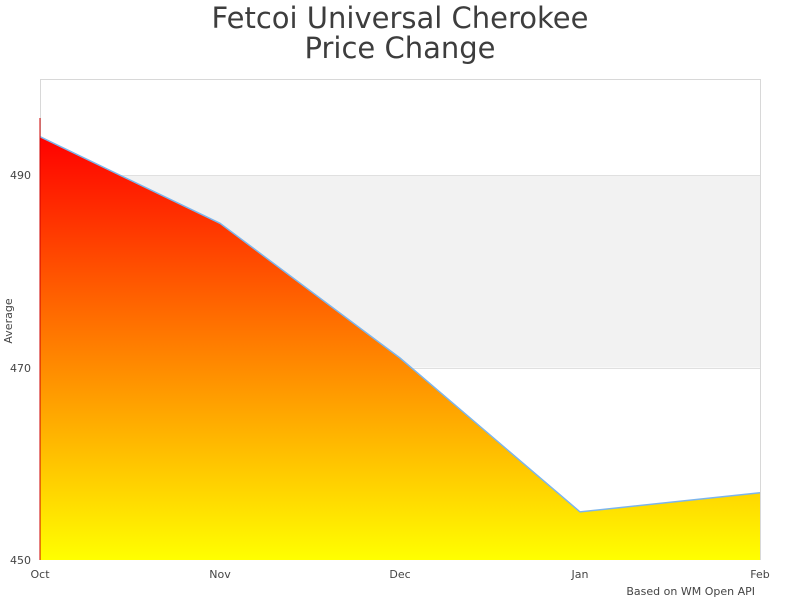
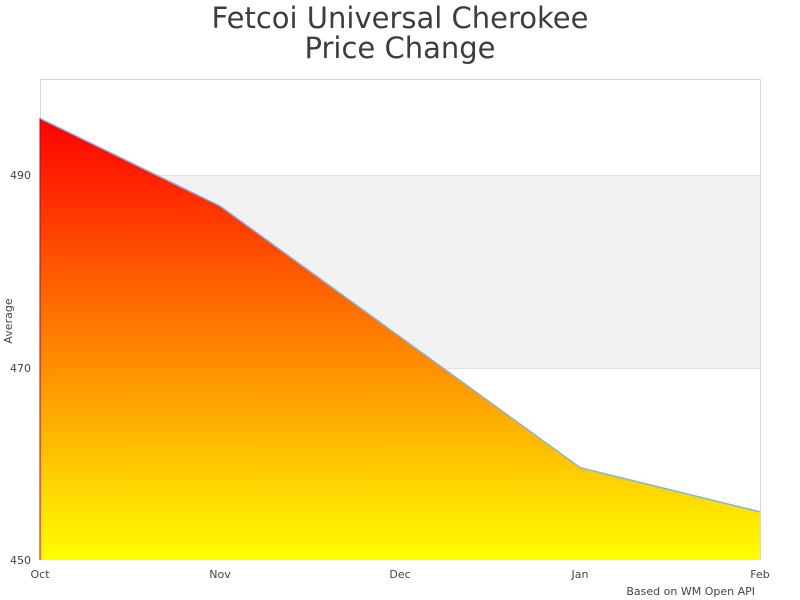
Oct: 494 -> 496
Nov: 485 -> 487
Dec: 471 -> 473
Jan: 455 -> 460
Feb: 457 -> 455
